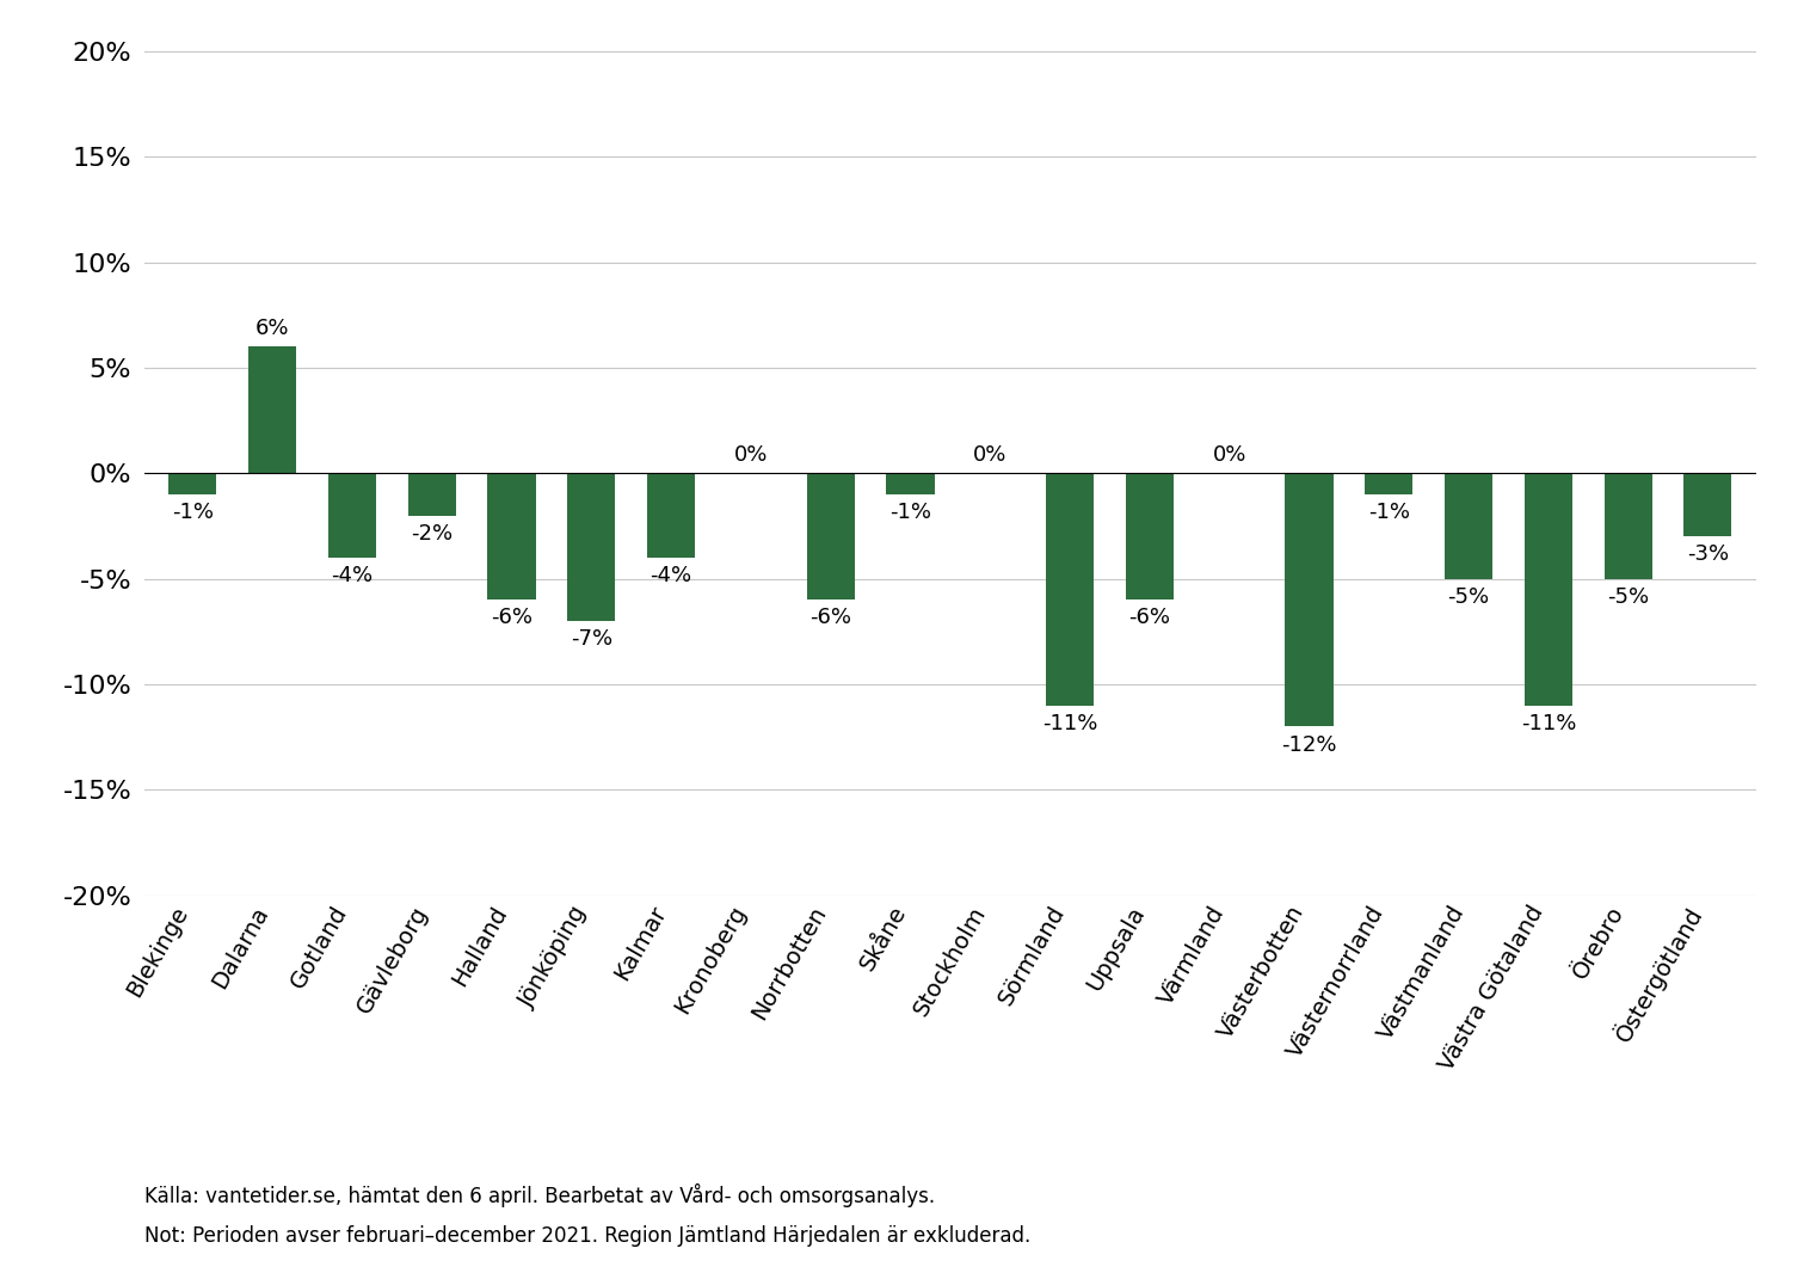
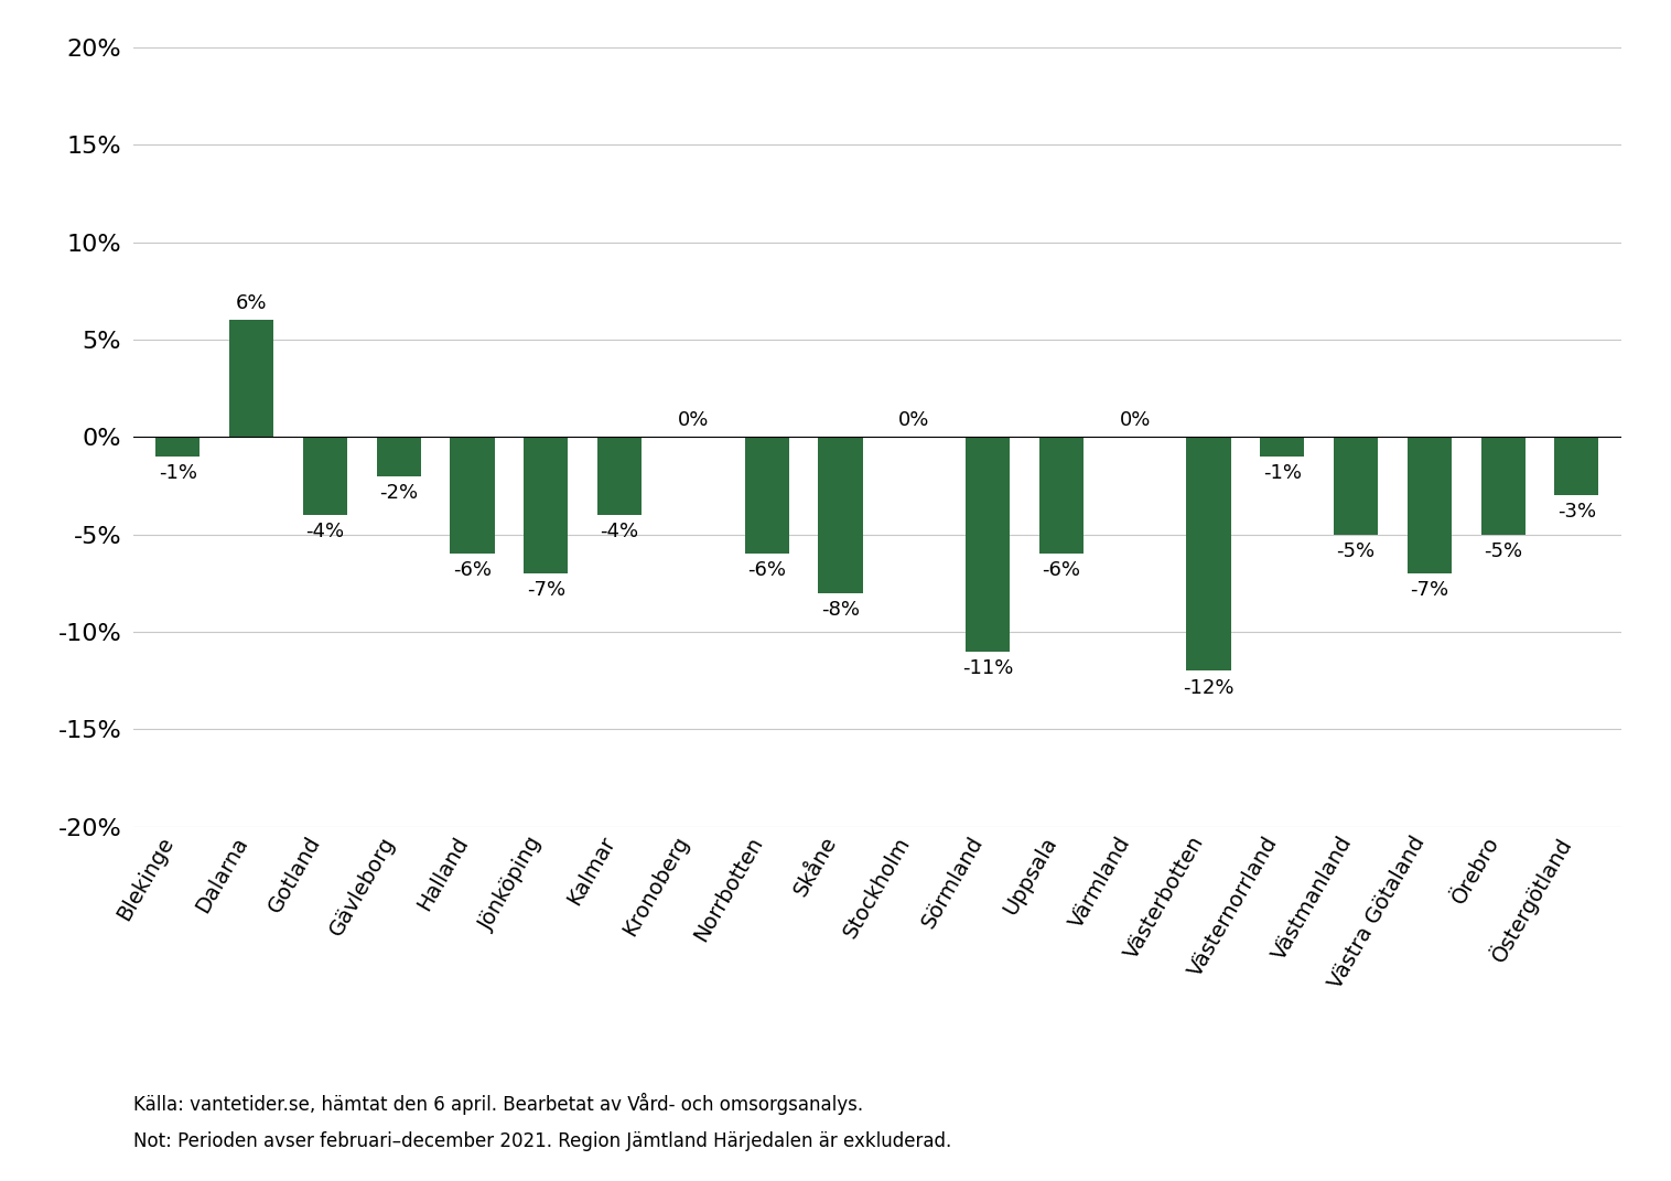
Skåne: -1% -> -8%
Västra Götaland: -11% -> -7%
